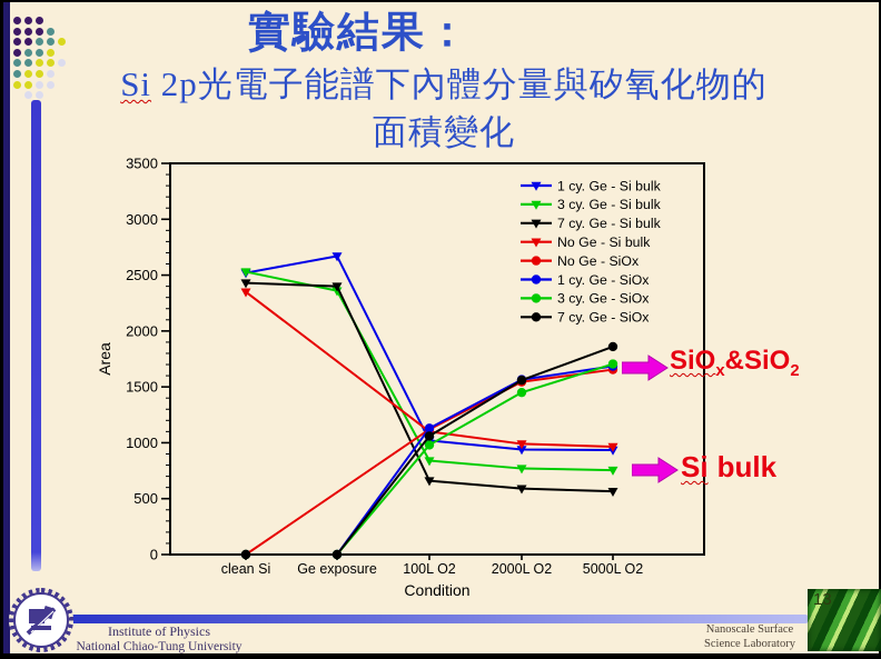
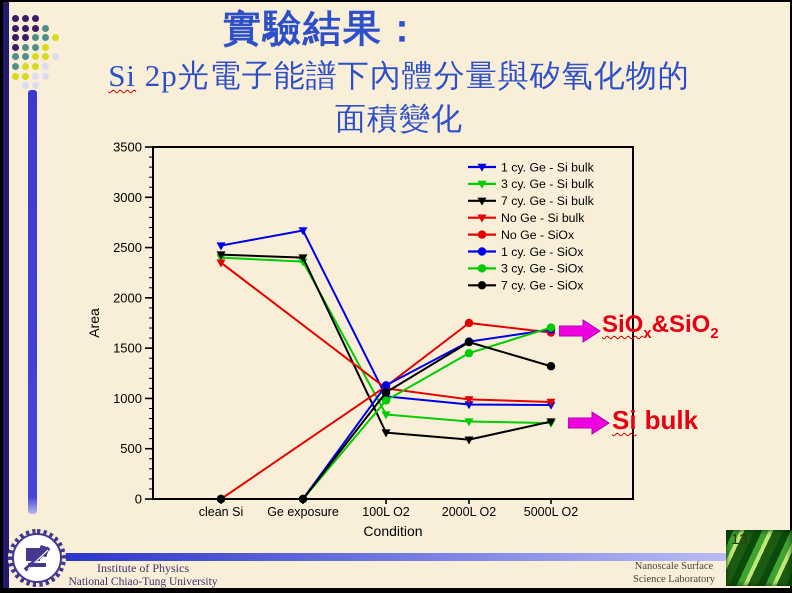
3 cy. Ge - Si bulk/clean Si: 2530 -> 2400
No Ge - SiOx/2000L O2: 1540 -> 1750
7 cy. Ge - Si bulk/5000L O2: 560 -> 770
7 cy. Ge - SiOx/5000L O2: 1860 -> 1320
